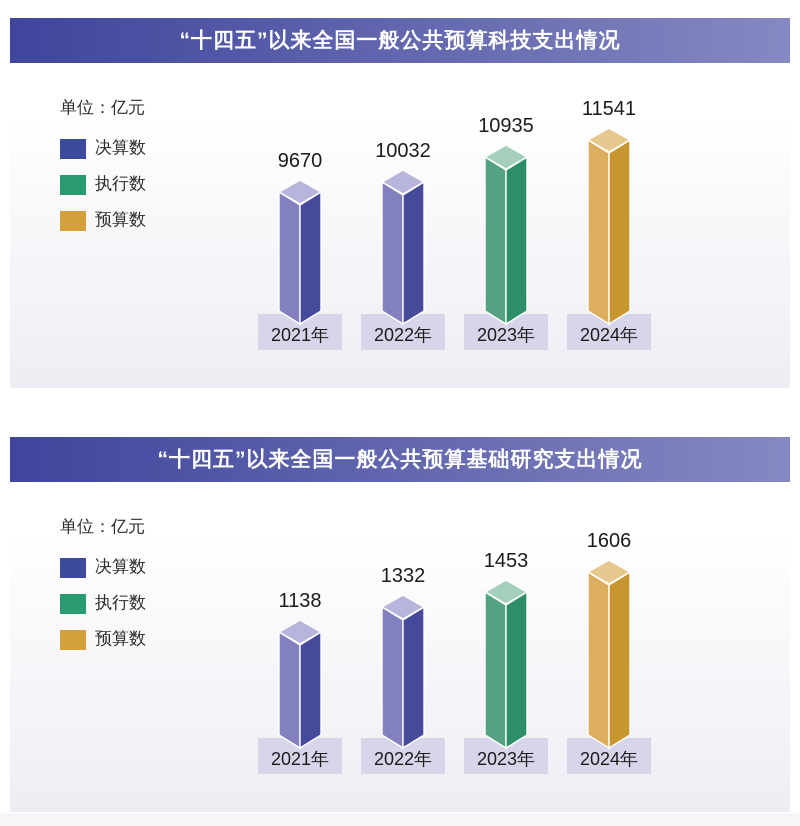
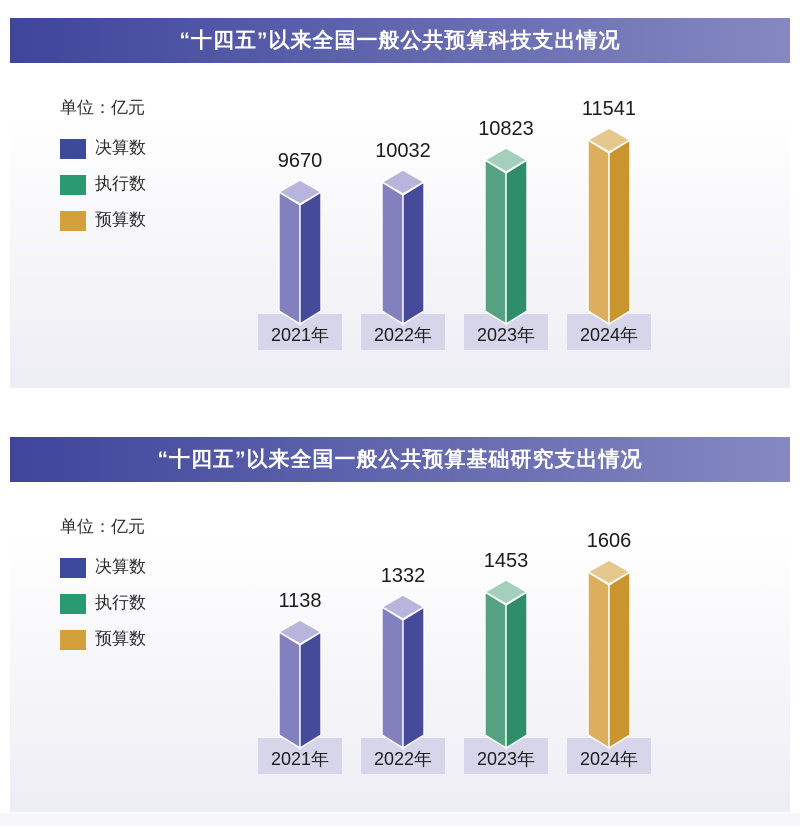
“十四五”以来全国一般公共预算科技支出情况/2023年: 10935 -> 10823
